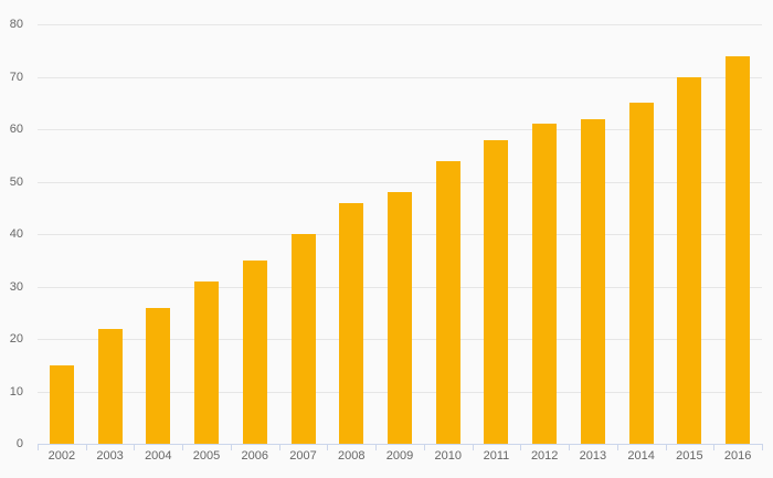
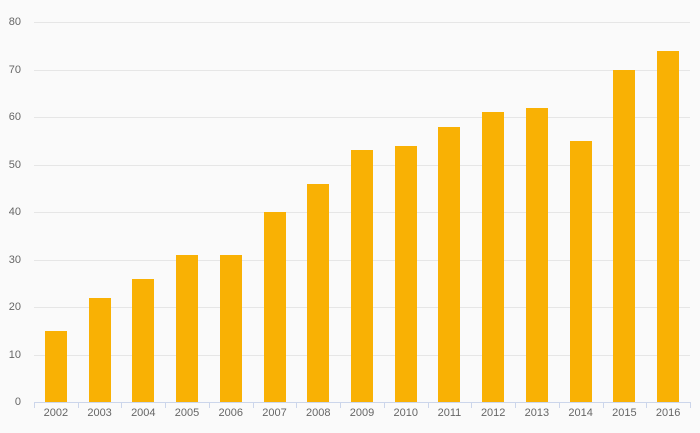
2006: 35 -> 31
2009: 48 -> 53
2014: 65 -> 55
